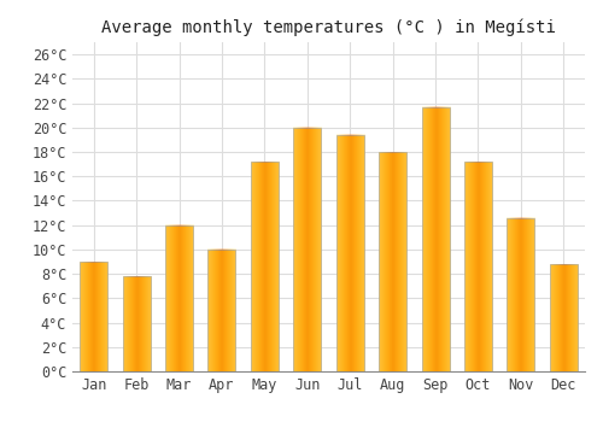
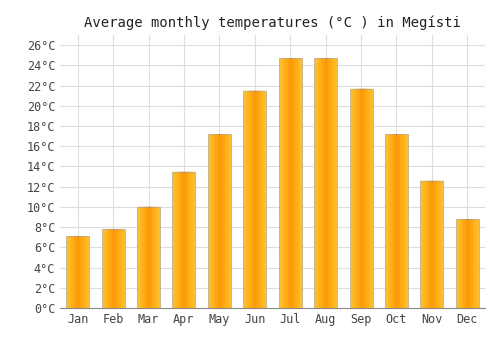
Jan: 9.0°C -> 7.1°C
Mar: 12.0°C -> 10.0°C
Apr: 10.0°C -> 13.5°C
Jun: 20.0°C -> 21.5°C
Jul: 19.4°C -> 24.7°C
Aug: 18.0°C -> 24.7°C
